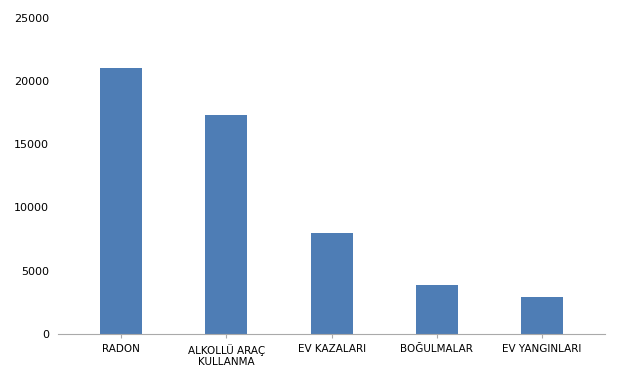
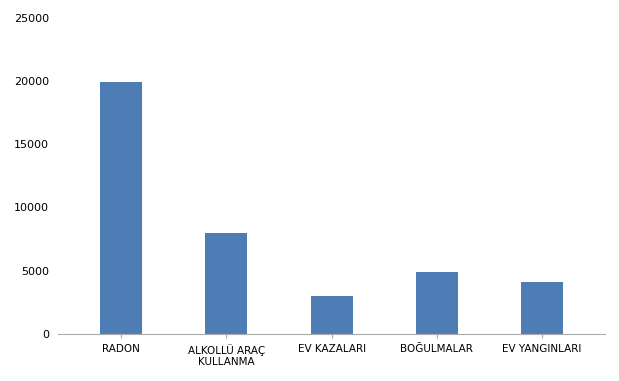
RADON: 21000 -> 19900
ALKOLLÜ ARAÇ KULLANMA: 17300 -> 8000
EV KAZALARI: 8000 -> 3000
BOĞULMALAR: 3900 -> 4900
EV YANGINLARI: 2900 -> 4100
